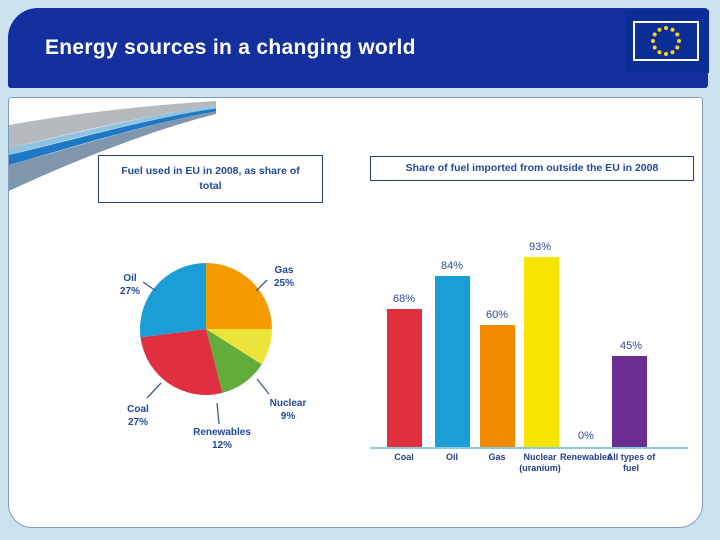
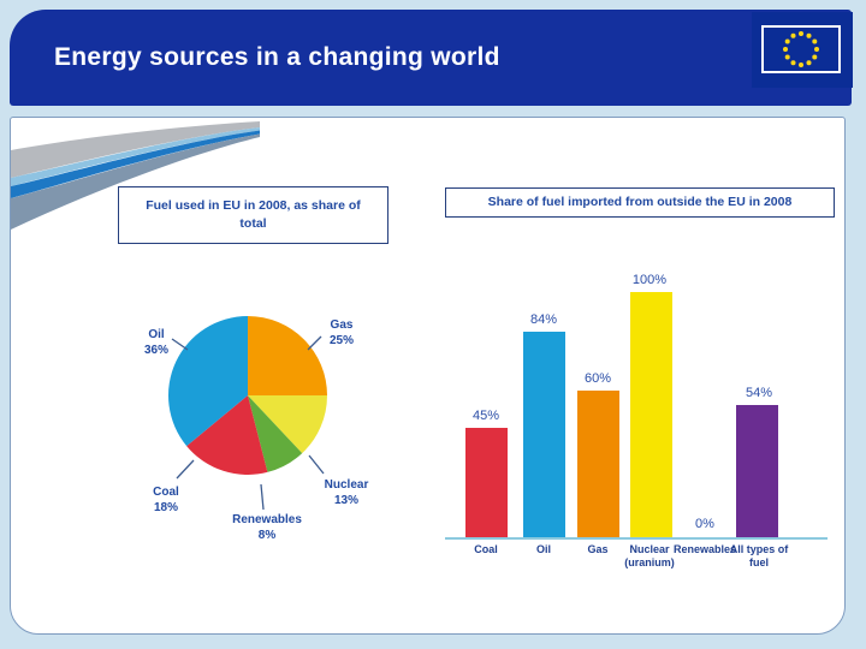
Fuel used in EU in 2008, as share of total/Nuclear: 9% -> 13%
Fuel used in EU in 2008, as share of total/Renewables: 12% -> 8%
Fuel used in EU in 2008, as share of total/Coal: 27% -> 18%
Fuel used in EU in 2008, as share of total/Oil: 27% -> 36%
Share of fuel imported from outside the EU in 2008/Coal: 68% -> 45%
Share of fuel imported from outside the EU in 2008/Nuclear (uranium): 93% -> 100%
Share of fuel imported from outside the EU in 2008/All types of fuel: 45% -> 54%
